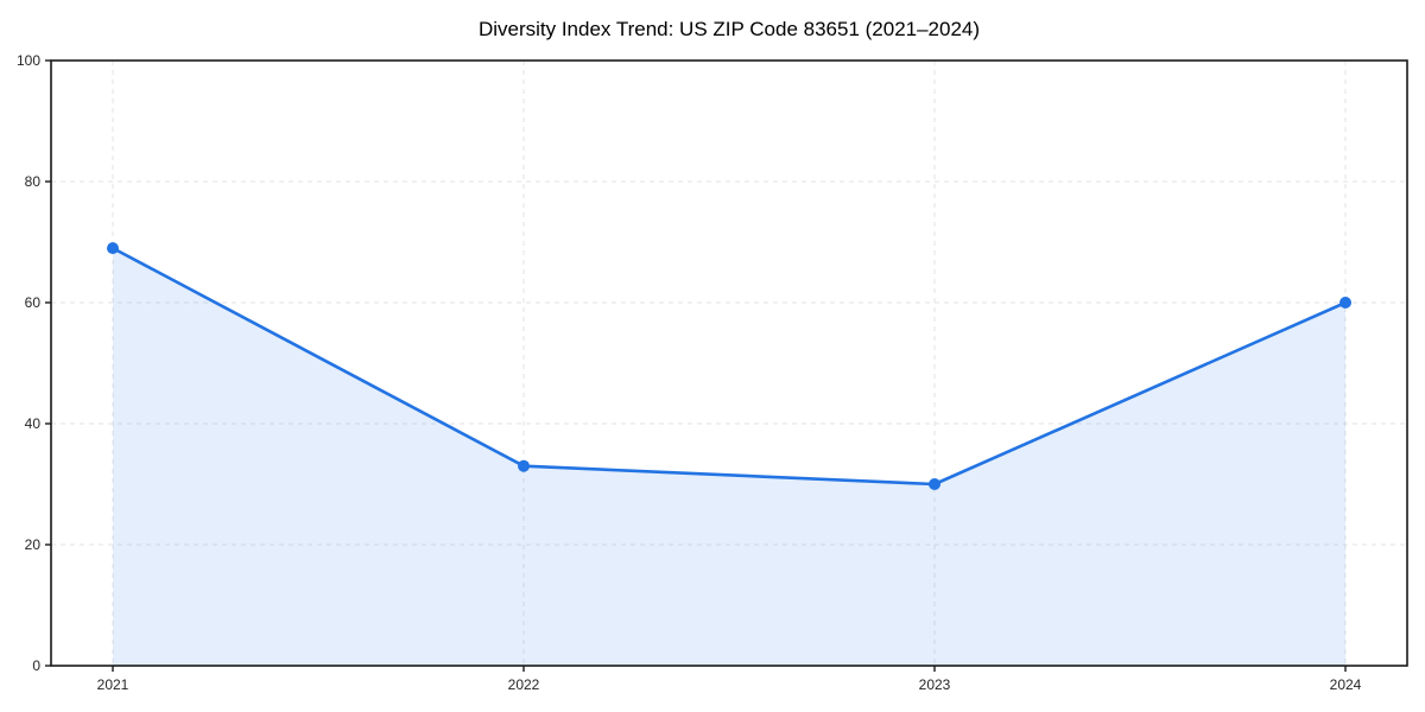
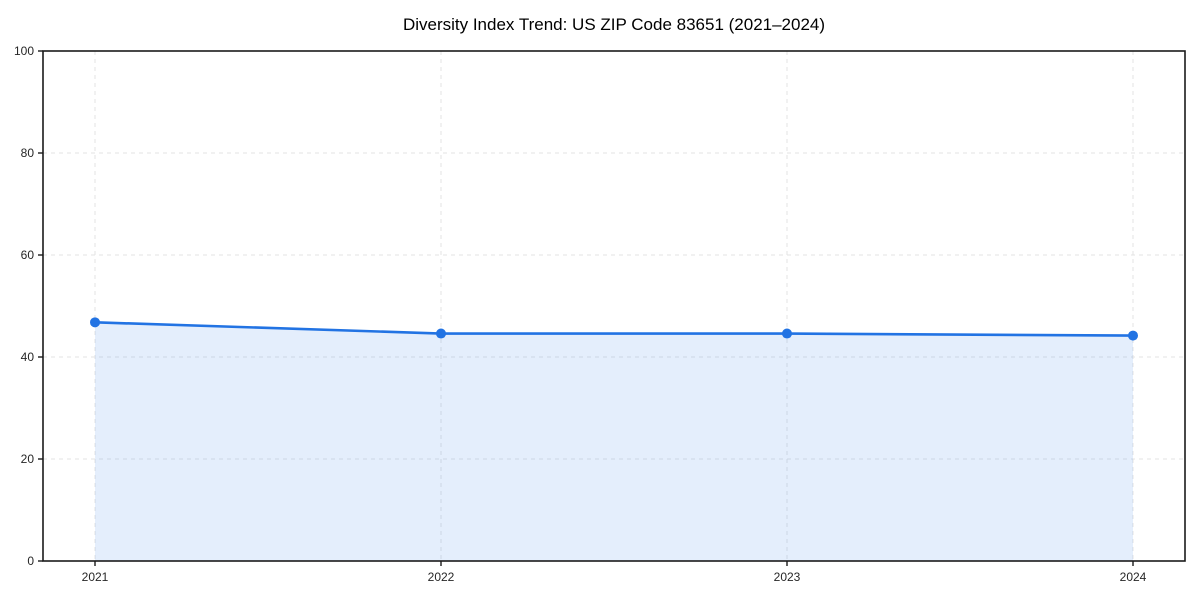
2021: 69 -> 47
2022: 33 -> 45
2023: 30 -> 45
2024: 60 -> 44
